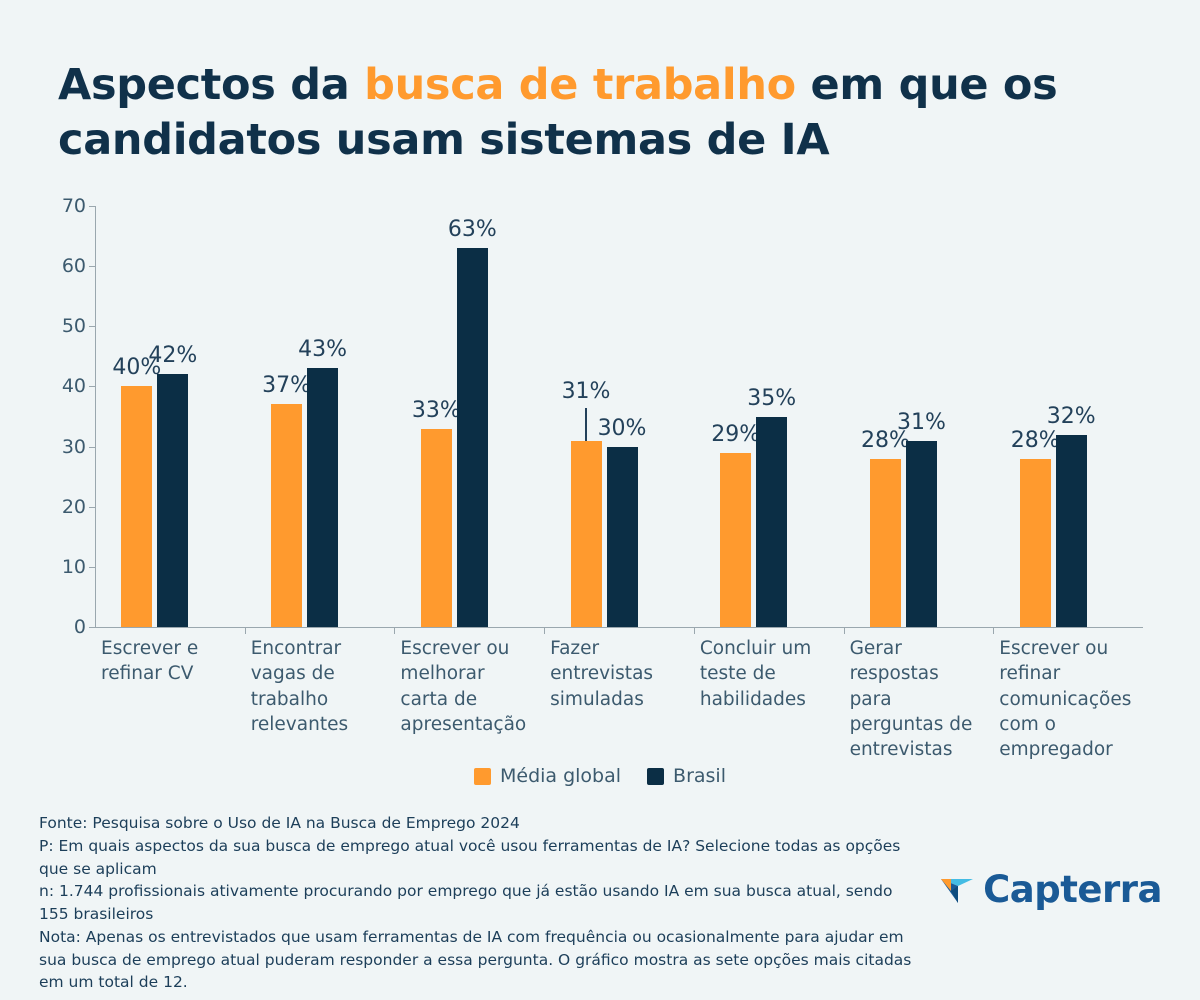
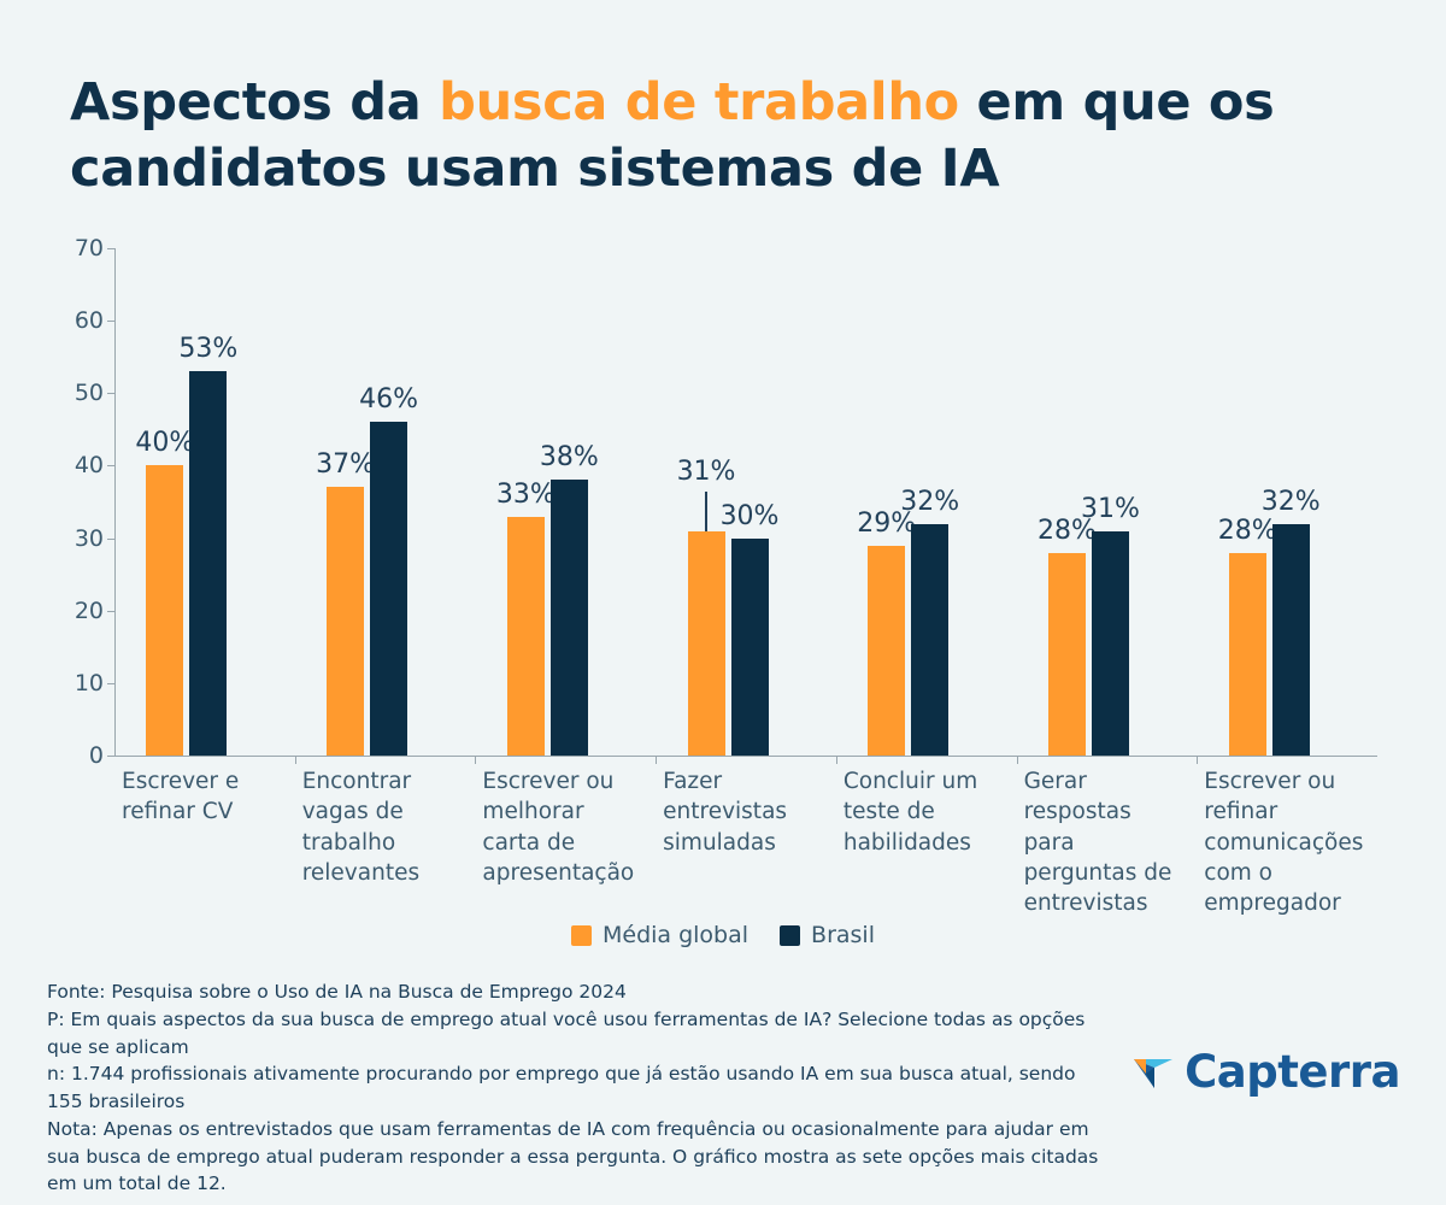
Brasil/Escrever e refinar CV: 42% -> 53%
Brasil/Encontrar vagas de trabalho relevantes: 43% -> 46%
Brasil/Escrever ou melhorar carta de apresentação: 63% -> 38%
Brasil/Concluir um teste de habilidades: 35% -> 32%
